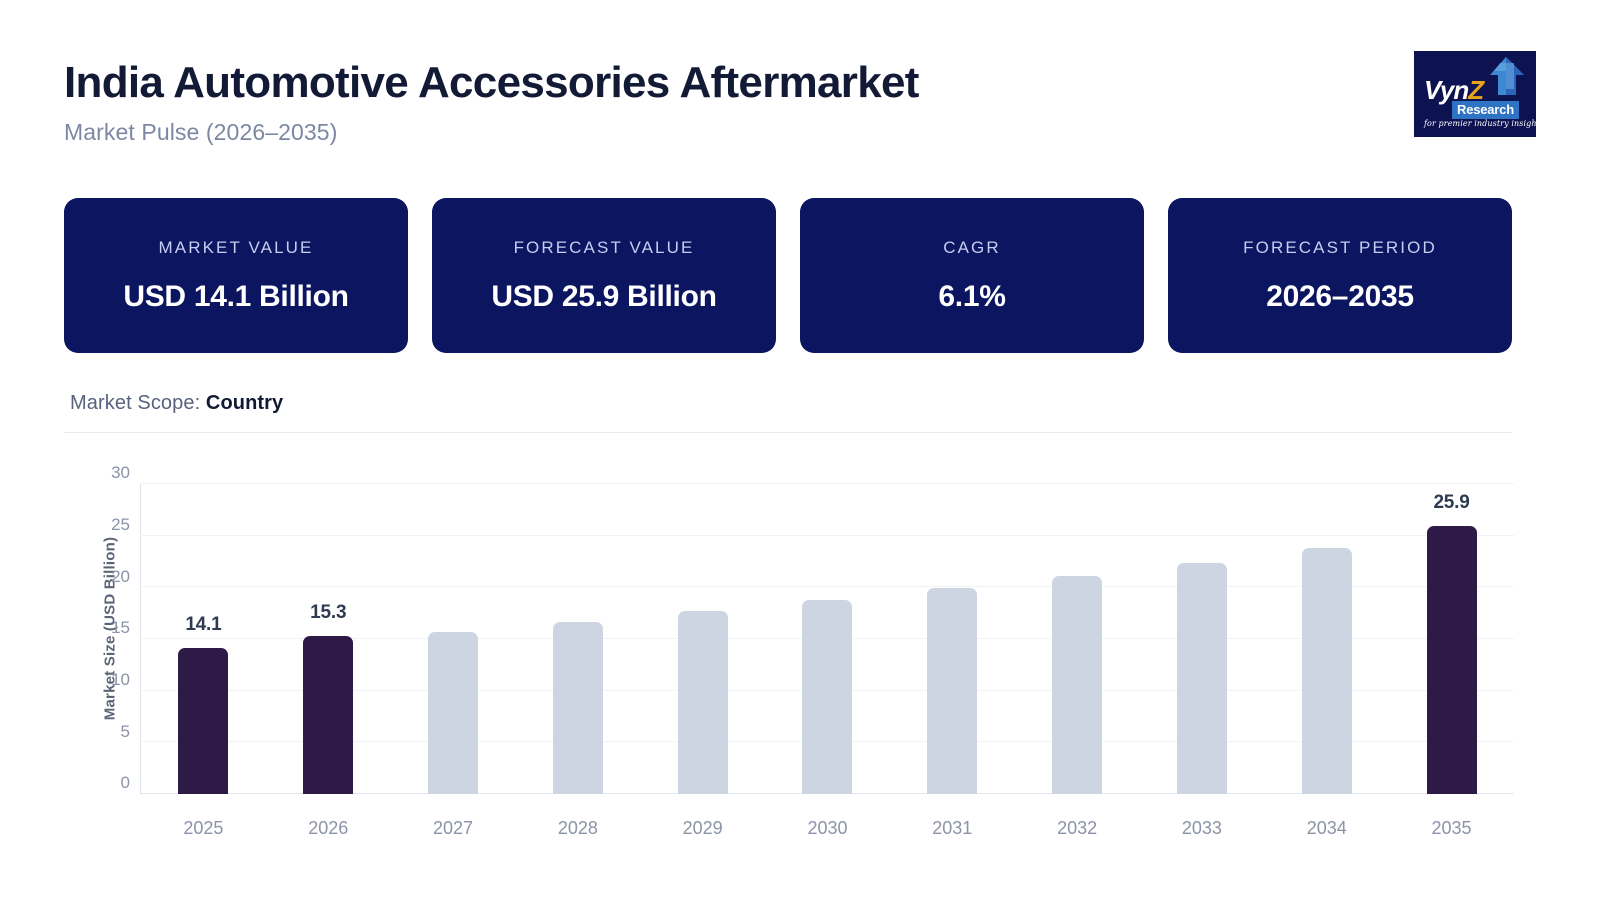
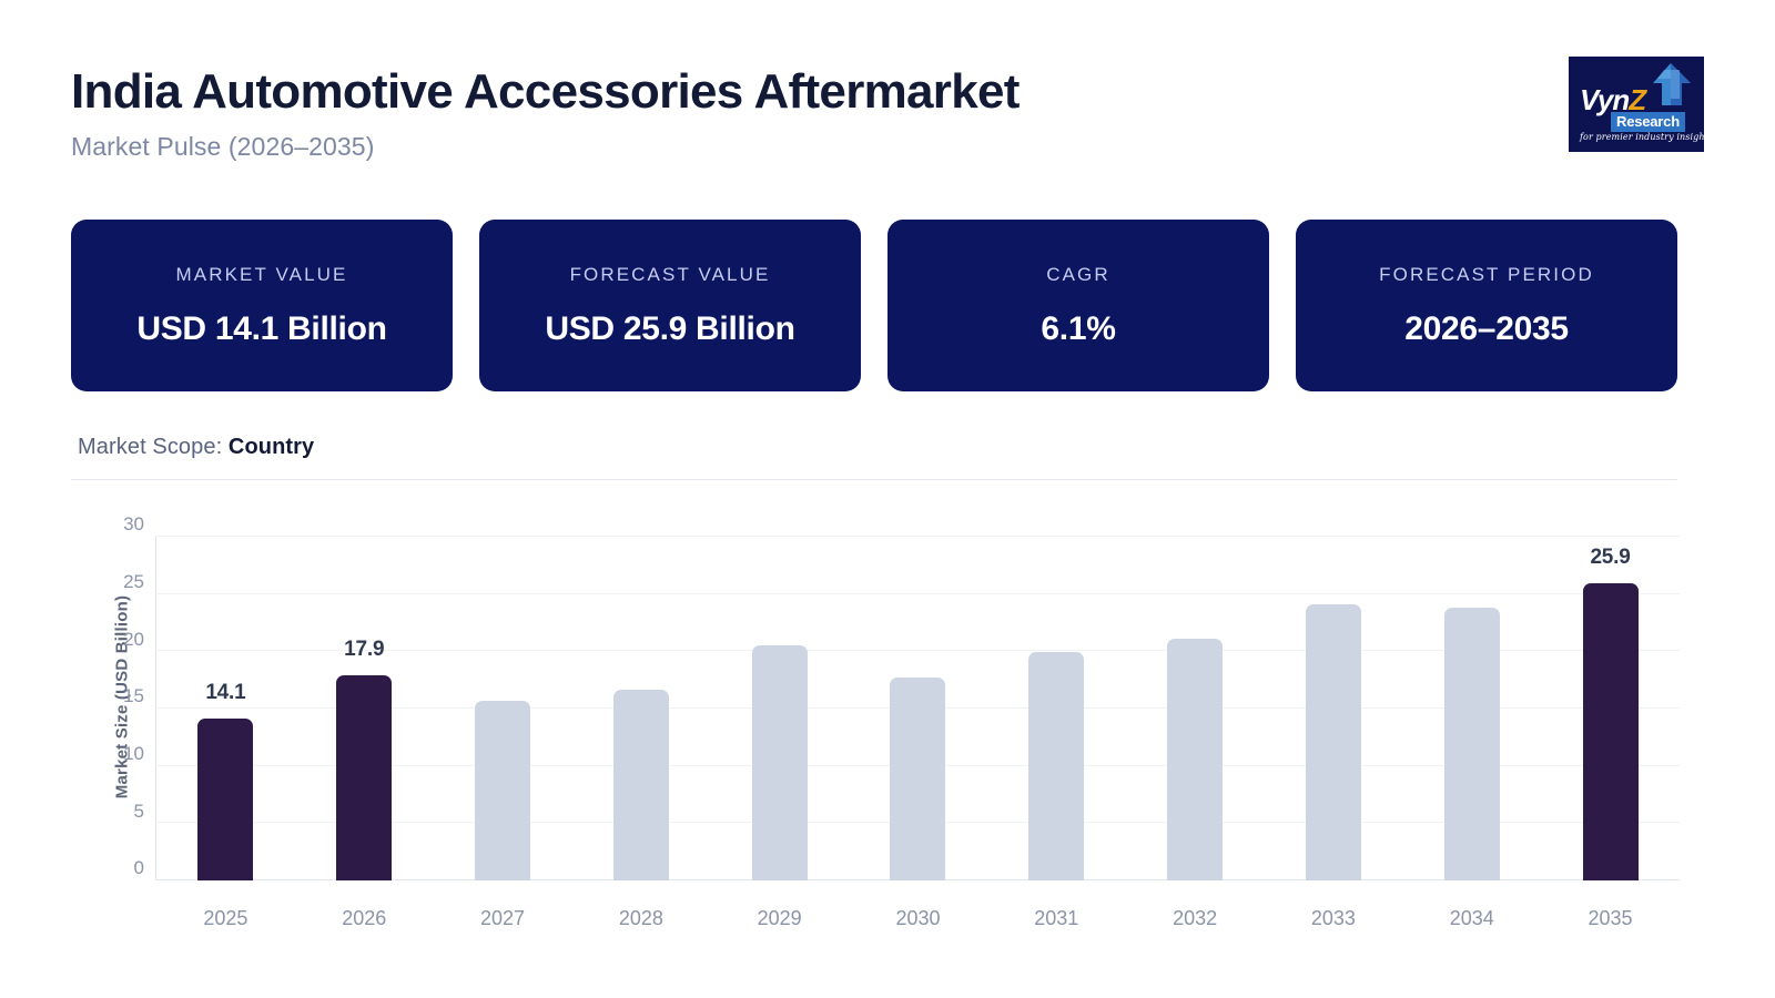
2026: 15.3 -> 17.9
2029: 17.7 -> 20.5
2030: 18.8 -> 17.7
2033: 22.4 -> 24.1
